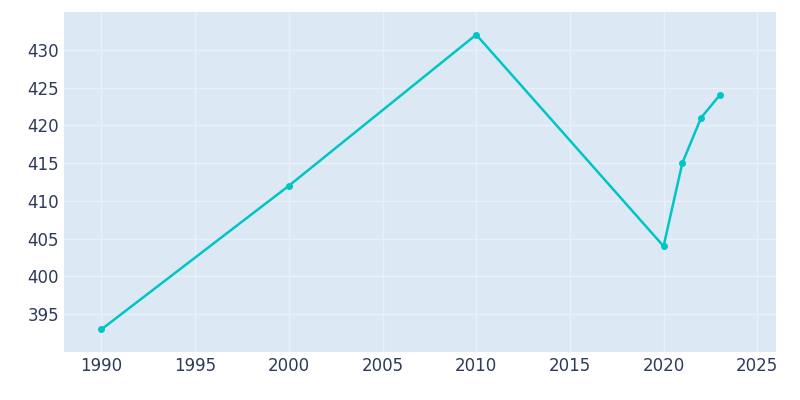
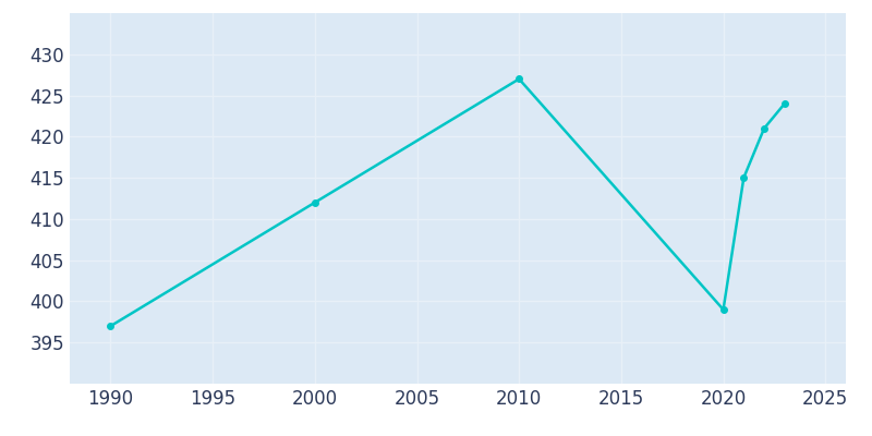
1990: 393 -> 397
2010: 432 -> 427
2020: 404 -> 399
